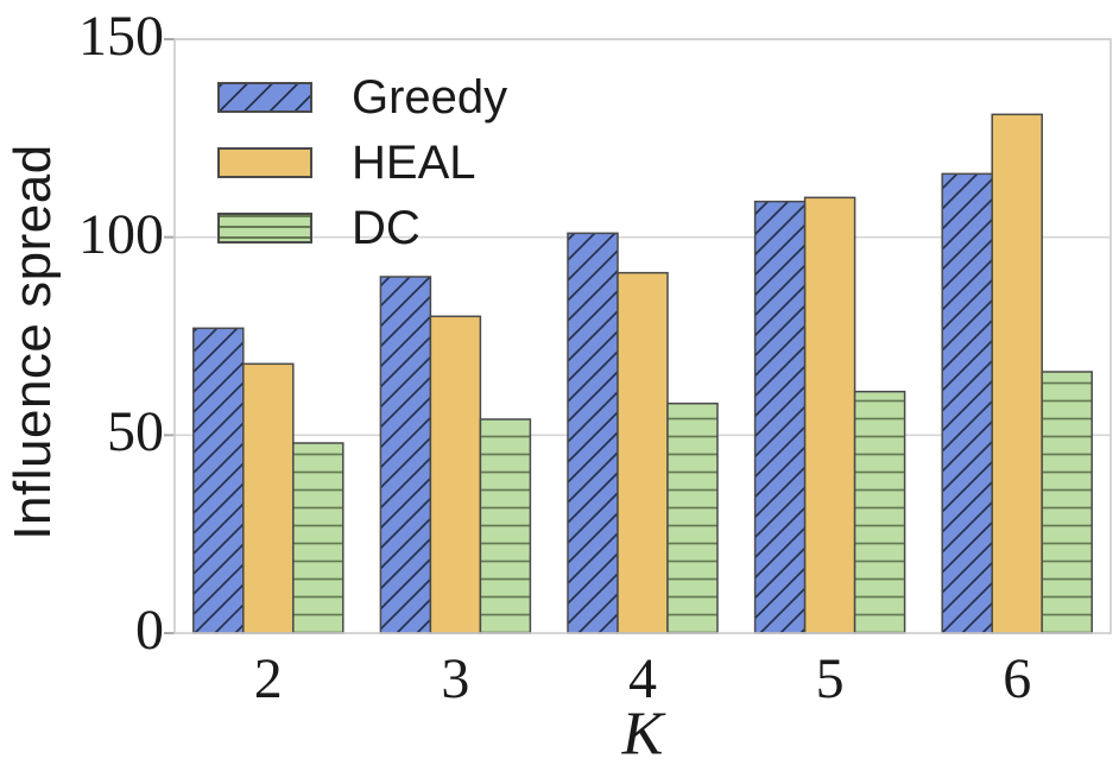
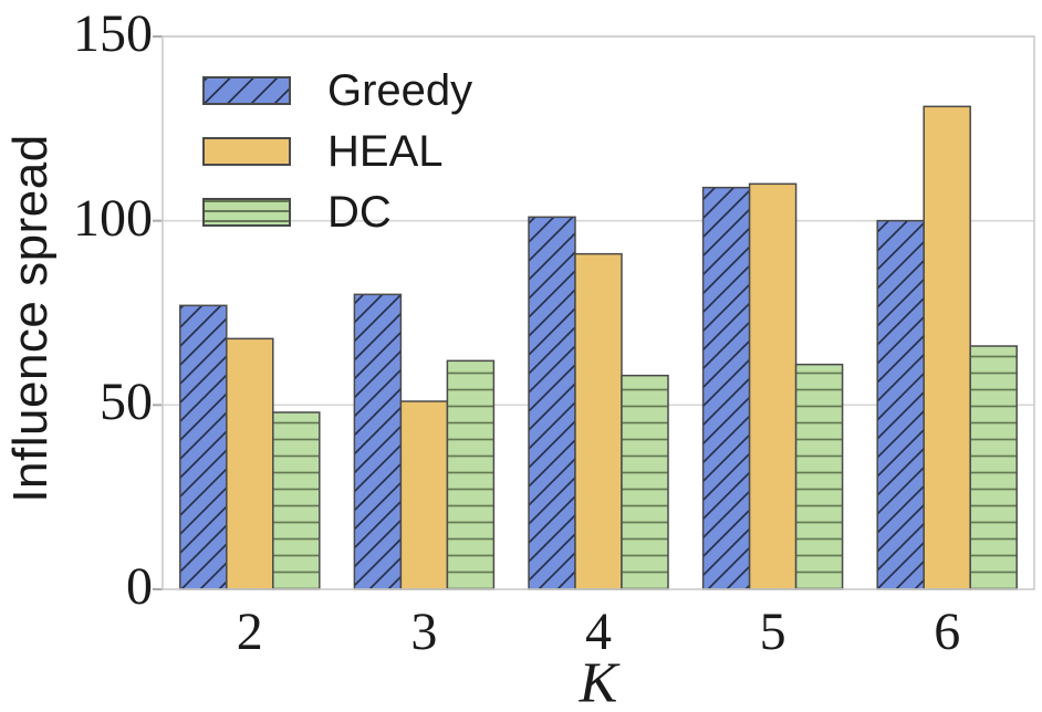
Greedy/3: 90 -> 80
HEAL/3: 80 -> 51
DC/3: 54 -> 62
Greedy/6: 116 -> 100
